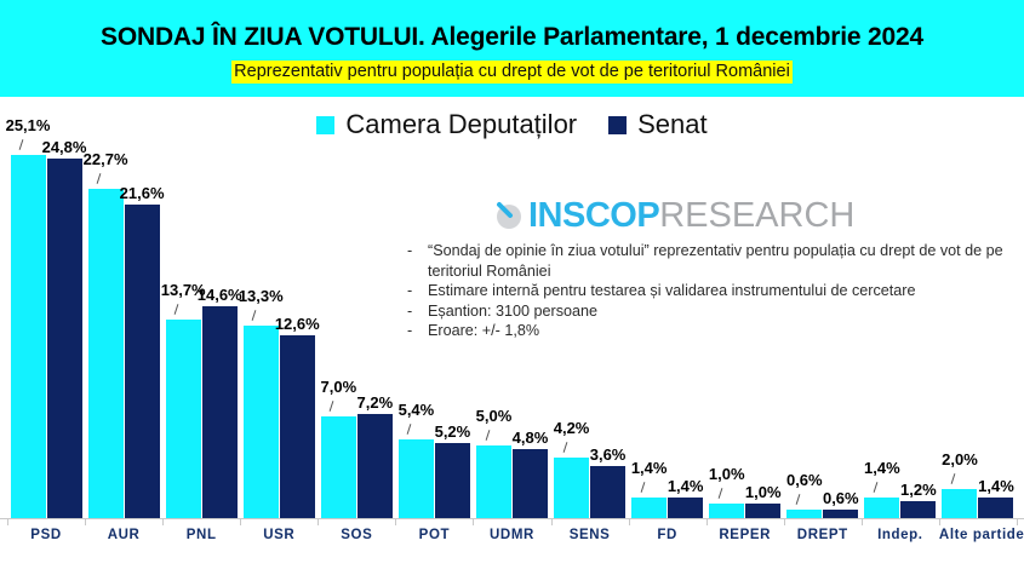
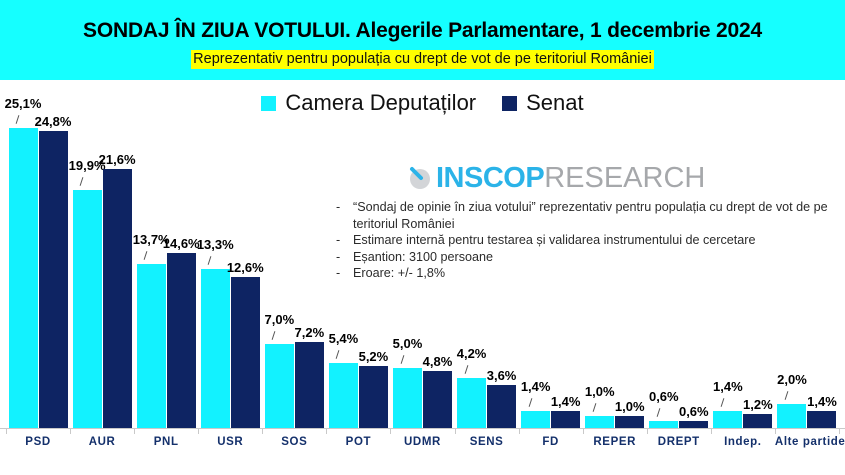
Camera Deputaților/AUR: 22,7% -> 19,9%
